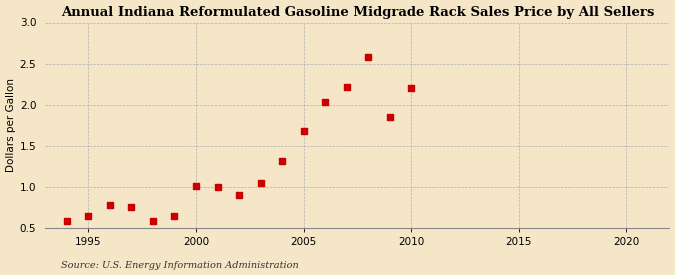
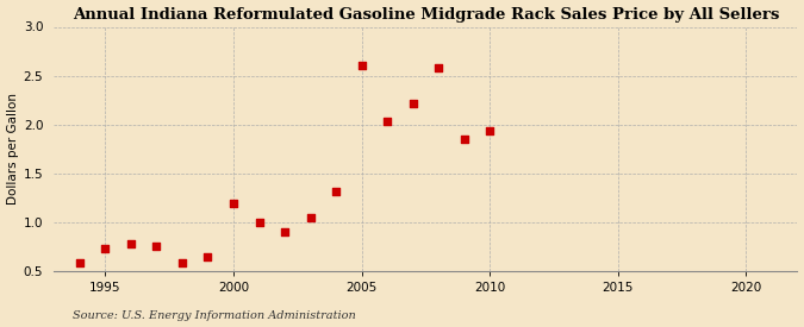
1995: 0.65 -> 0.74
2000: 1.02 -> 1.20
2005: 1.68 -> 2.60
2010: 2.20 -> 1.94
